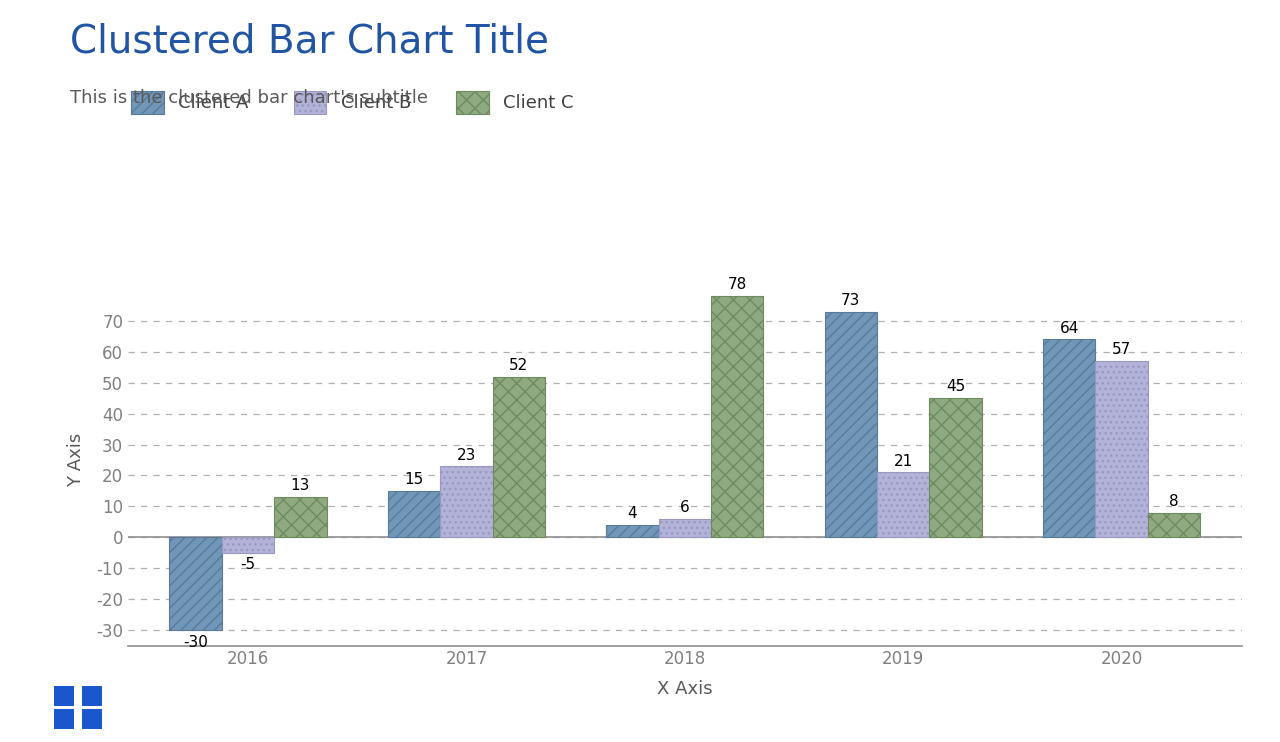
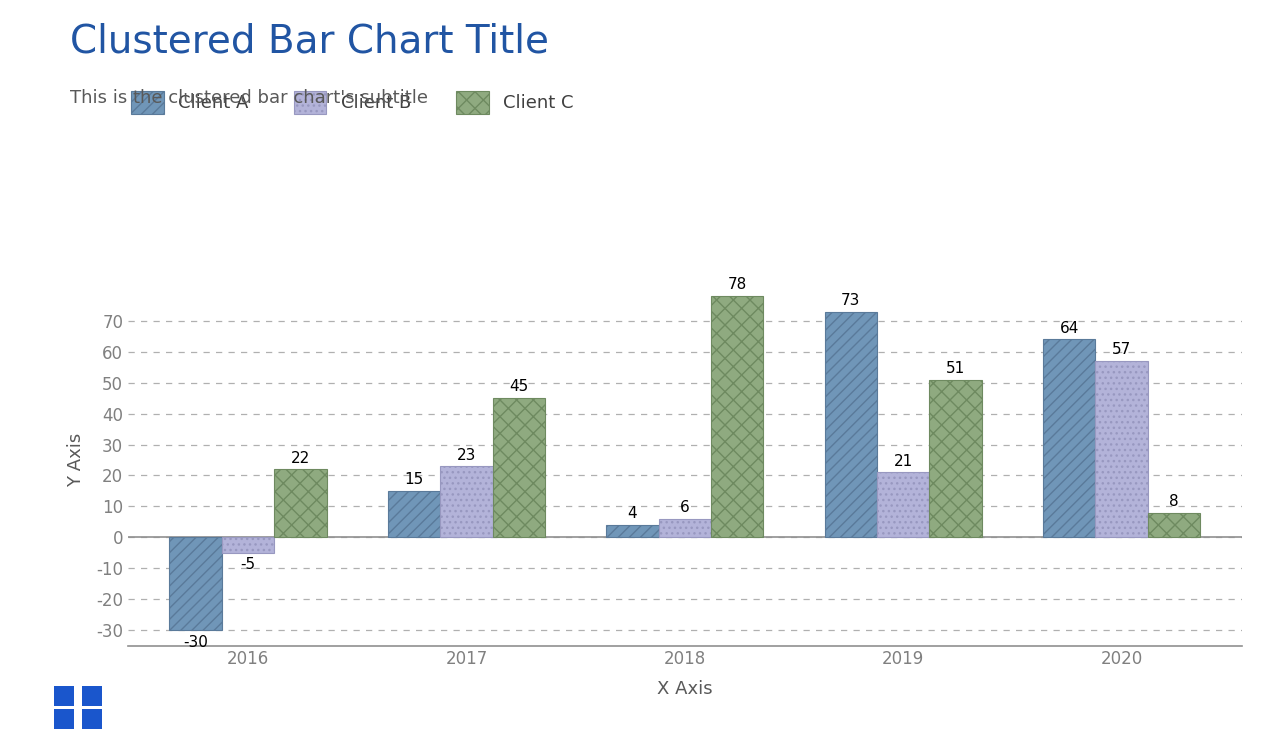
Client C/2016: 13 -> 22
Client C/2017: 52 -> 45
Client C/2019: 45 -> 51
